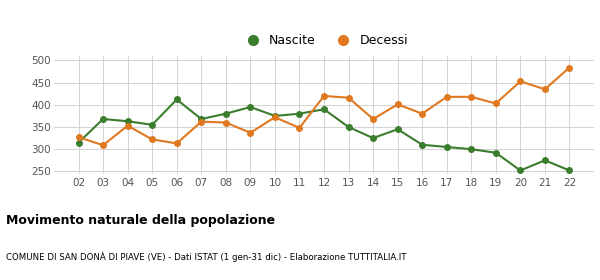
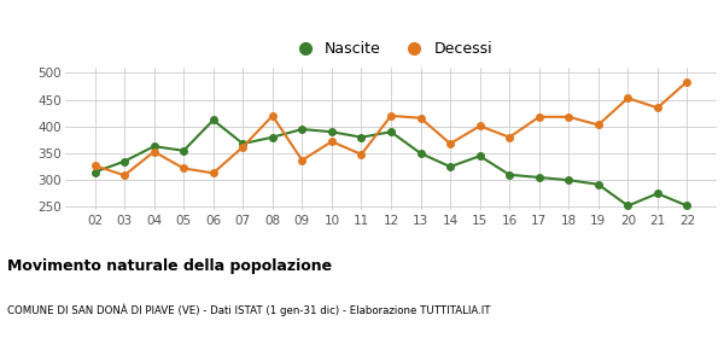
Nascite/03: 368 -> 335
Decessi/08: 360 -> 420
Nascite/10: 375 -> 390
